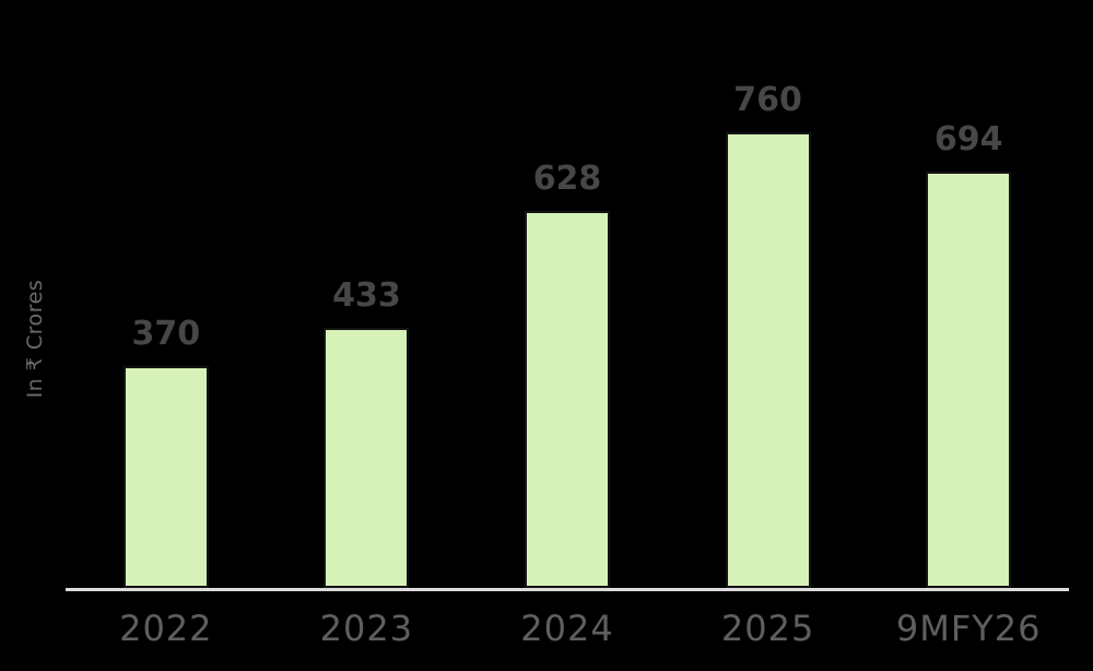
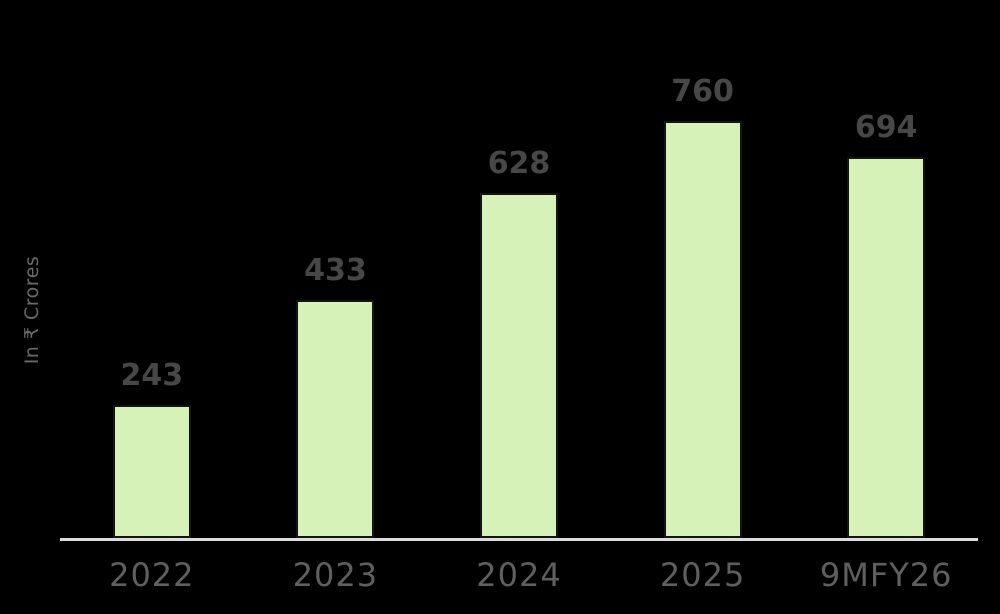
2022: 370 -> 243
